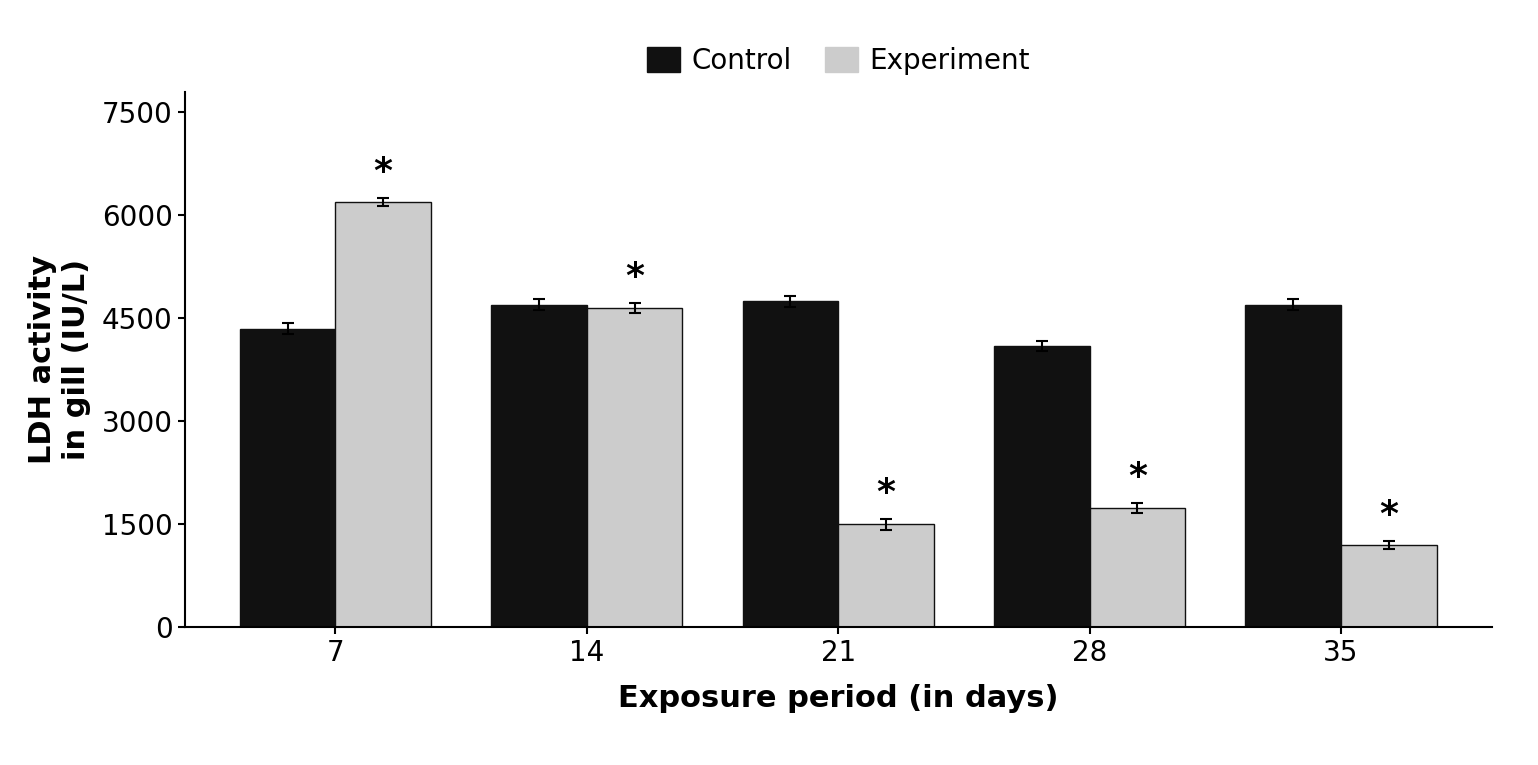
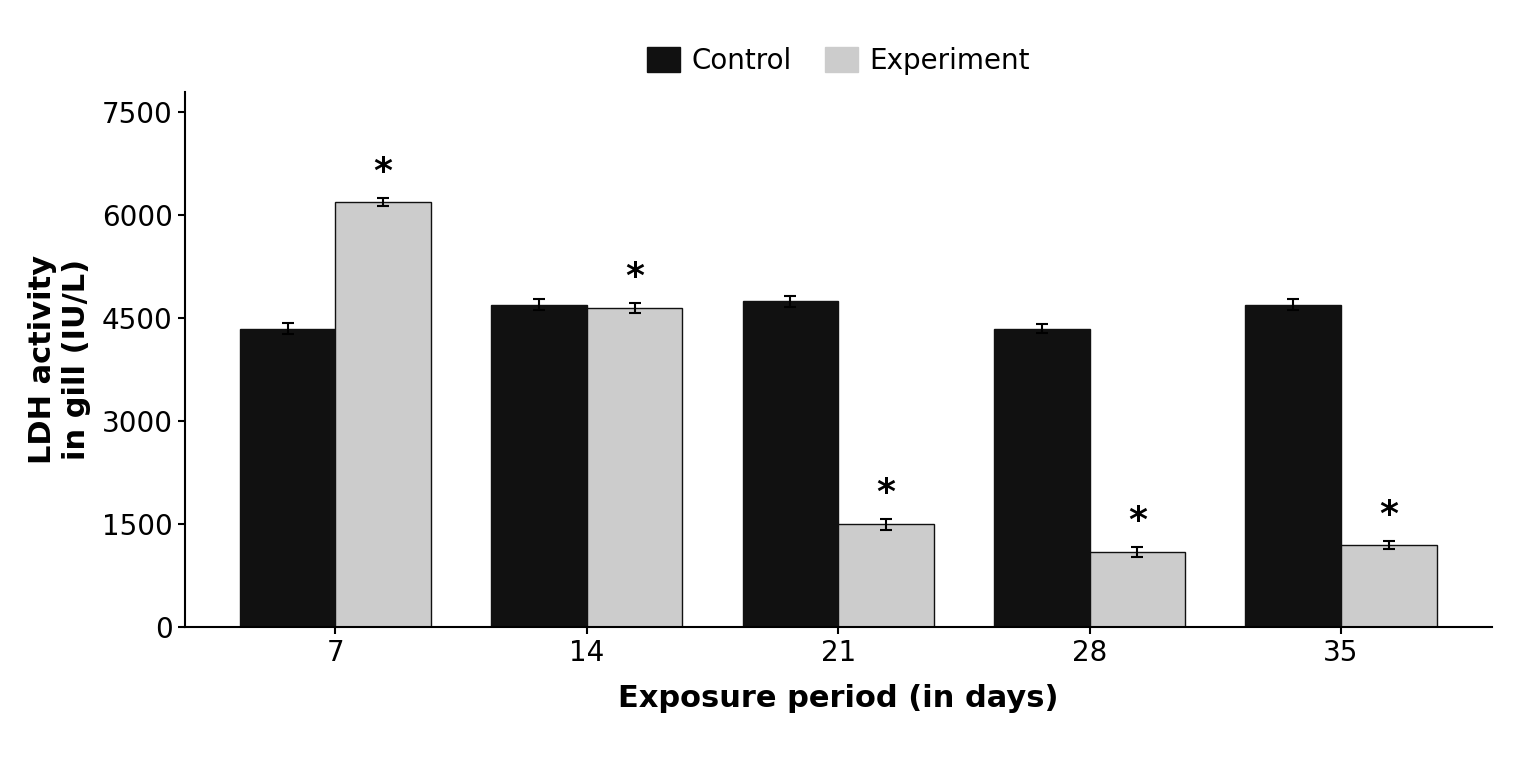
Control/28: 4100 -> 4350
Experiment/28: 1740 -> 1100
